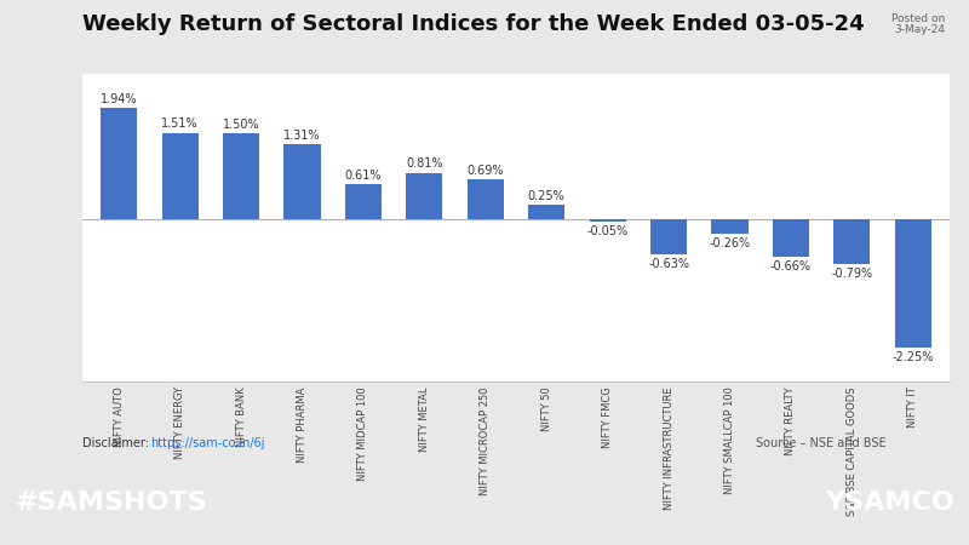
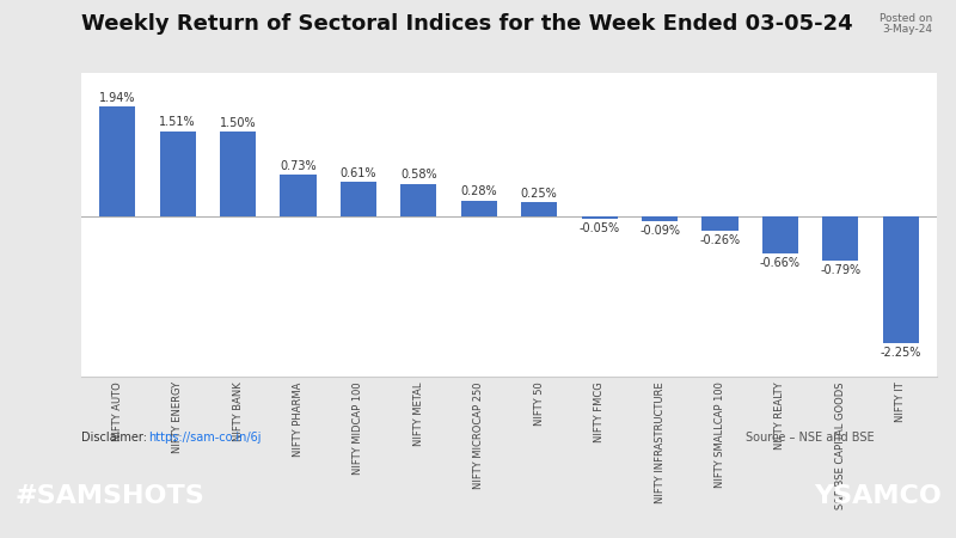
NIFTY PHARMA: 1.31% -> 0.73%
NIFTY METAL: 0.81% -> 0.58%
NIFTY MICROCAP 250: 0.69% -> 0.28%
NIFTY INFRASTRUCTURE: -0.63% -> -0.09%
